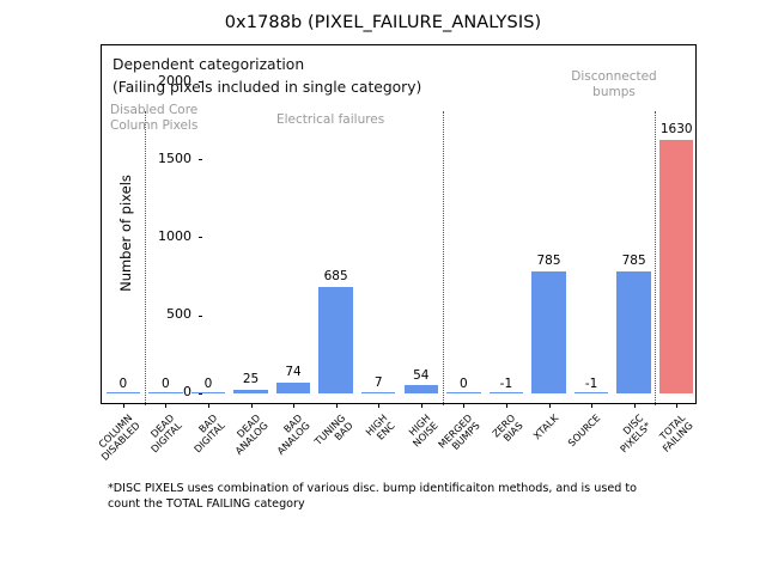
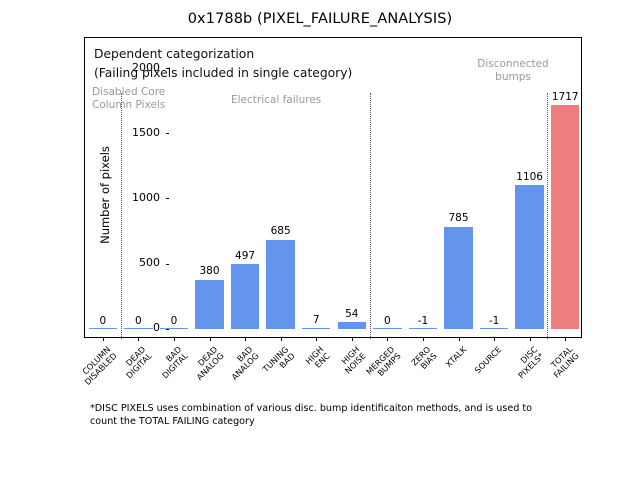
DEAD ANALOG: 25 -> 380
BAD ANALOG: 74 -> 497
DISC PIXELS*: 785 -> 1106
TOTAL FAILING: 1630 -> 1717
